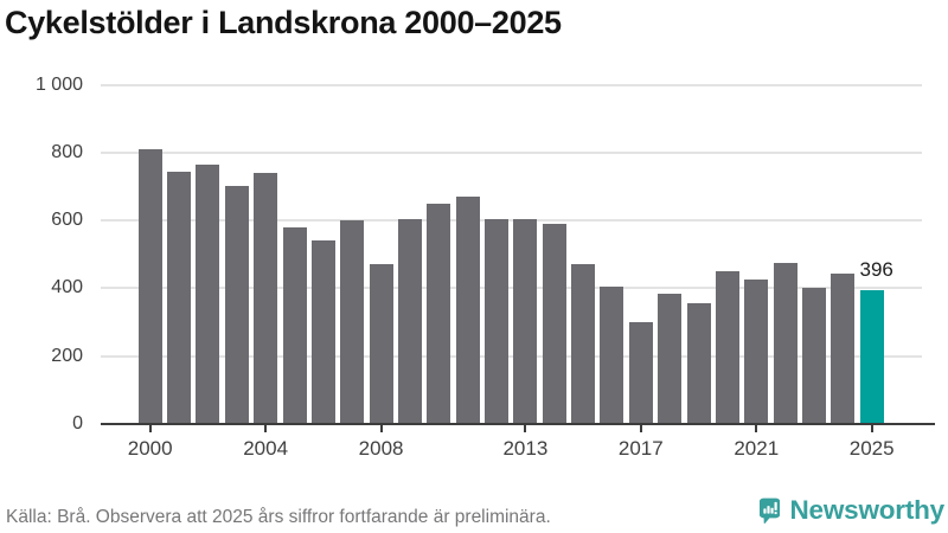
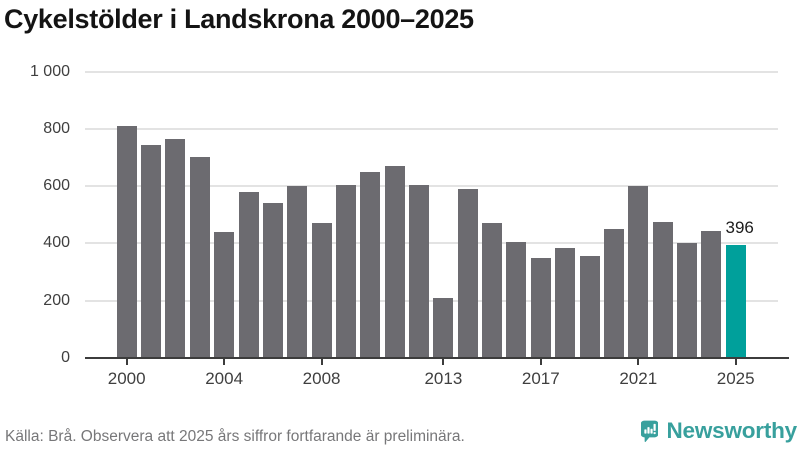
2004: 740 -> 440
2013: 600 -> 210
2017: 300 -> 350
2021: 420 -> 600
